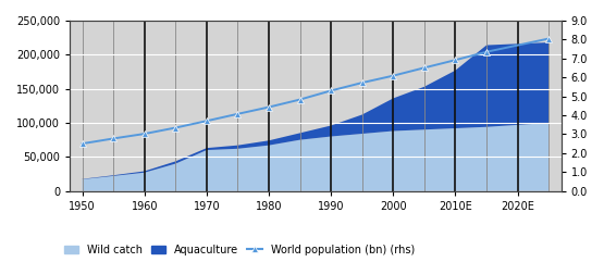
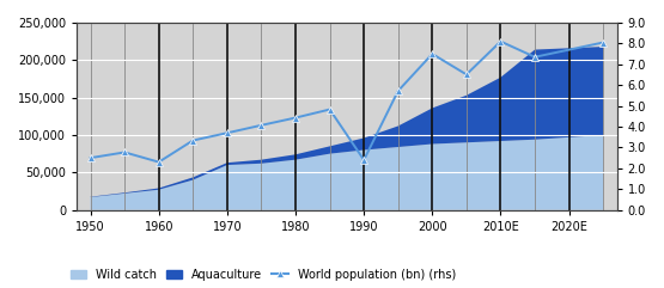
World population (bn) (rhs)/1960: 3.0 -> 2.3
World population (bn) (rhs)/1990: 5.3 -> 2.4
World population (bn) (rhs)/2000: 6.1 -> 7.5
World population (bn) (rhs)/2010E: 6.9 -> 8.1
